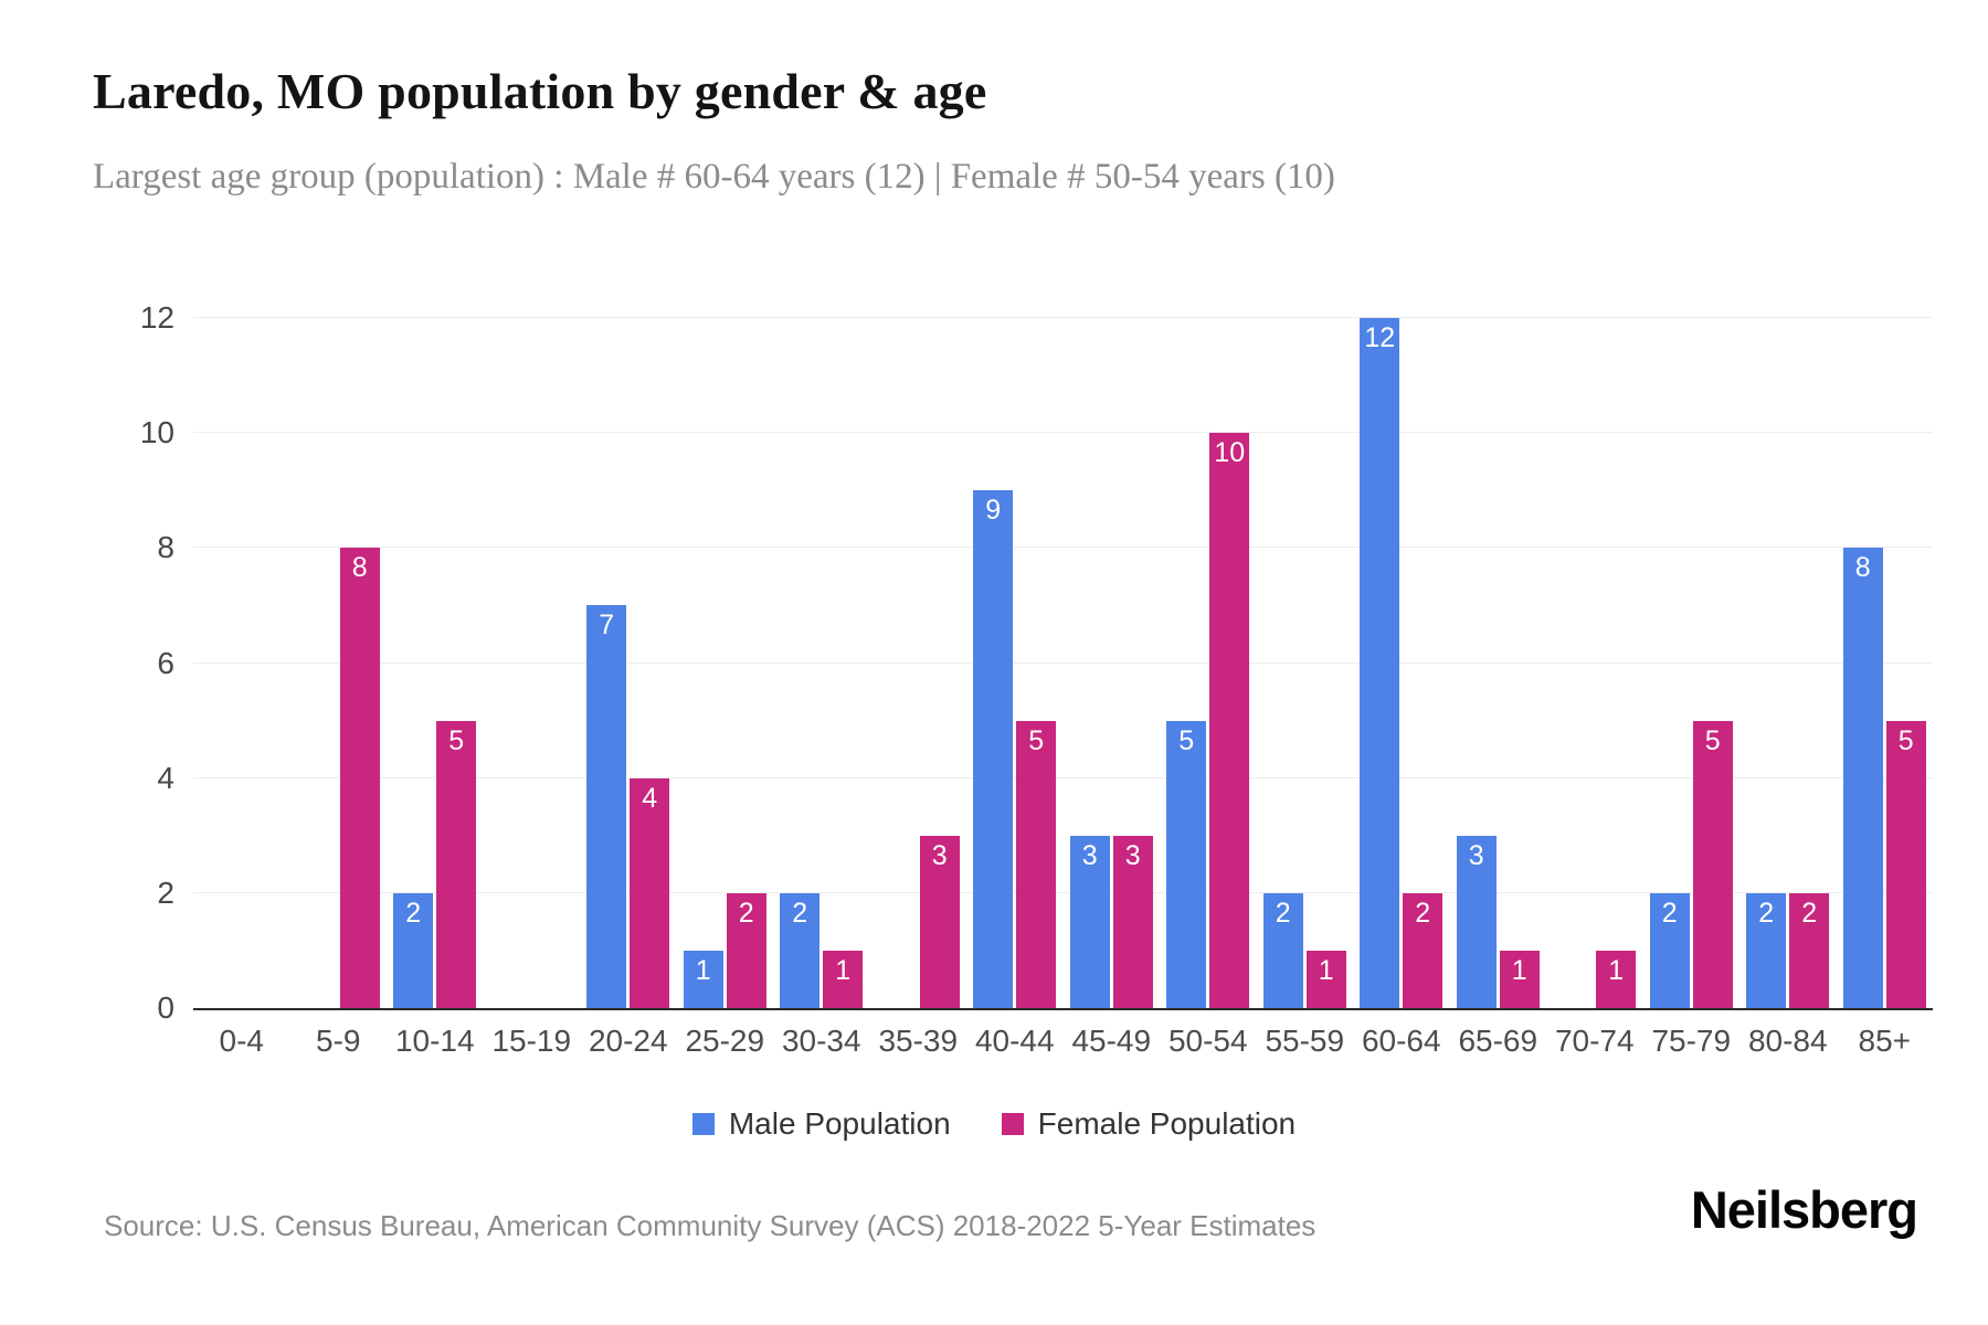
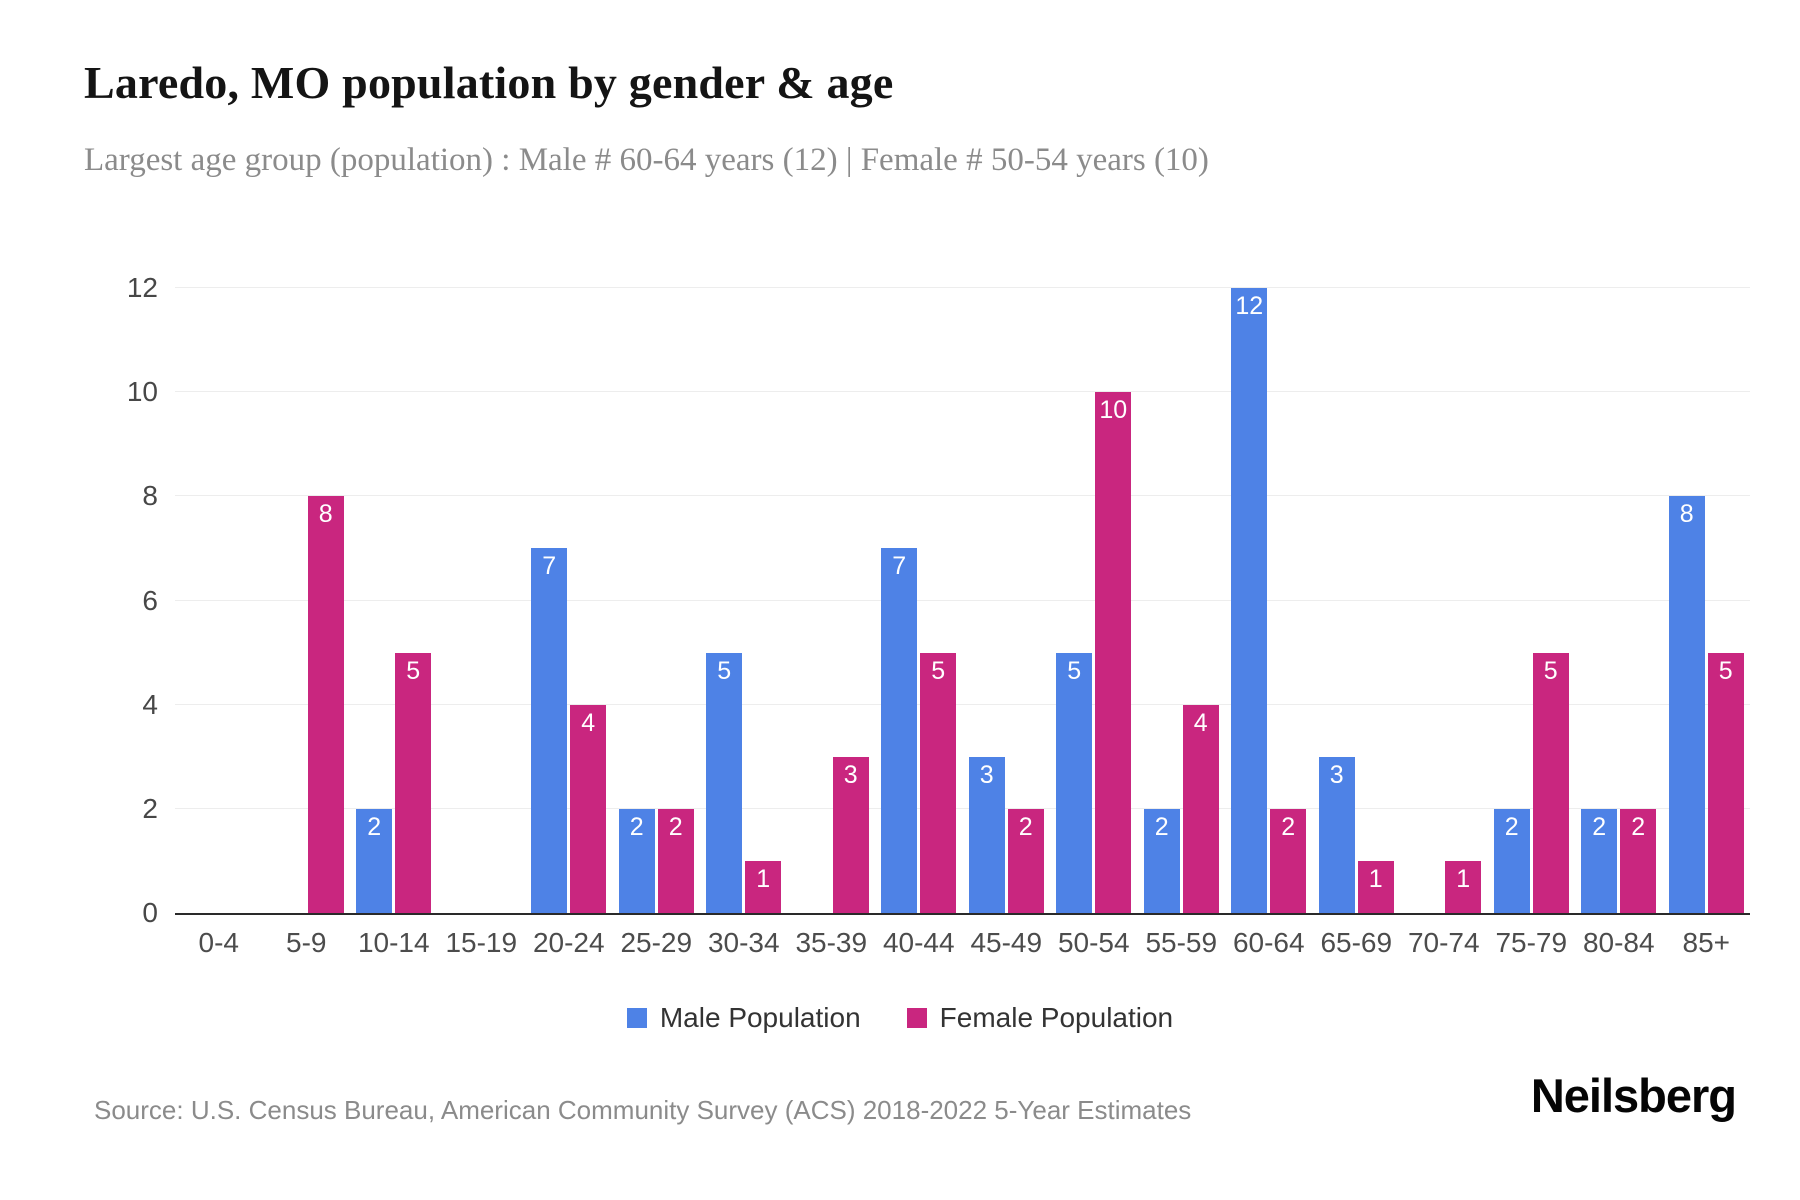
Male Population/25-29: 1 -> 2
Male Population/30-34: 2 -> 5
Male Population/40-44: 9 -> 7
Female Population/45-49: 3 -> 2
Female Population/55-59: 1 -> 4
